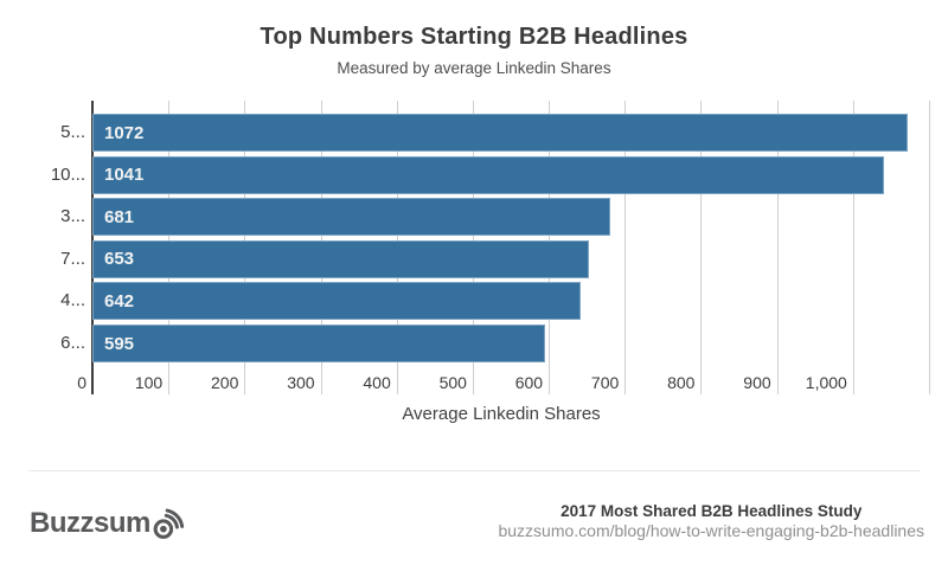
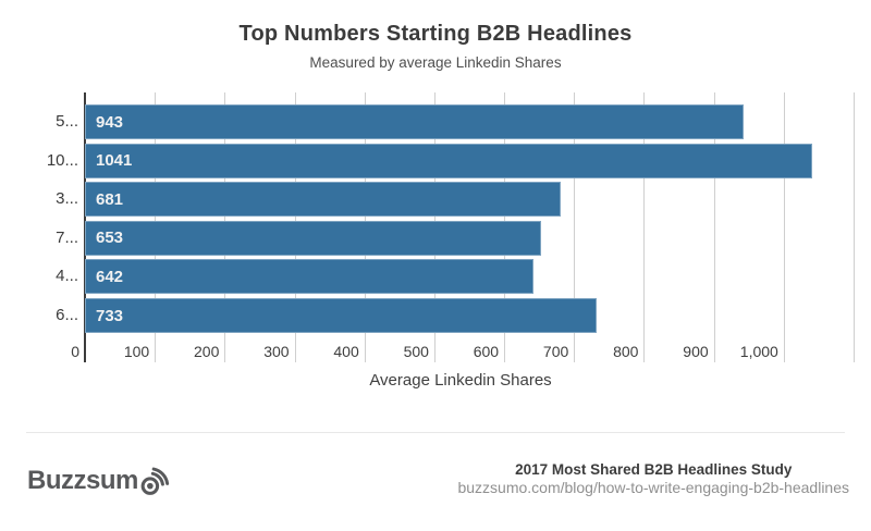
5...: 1072 -> 943
6...: 595 -> 733
